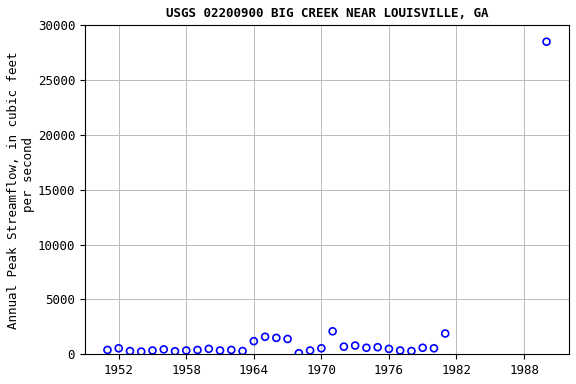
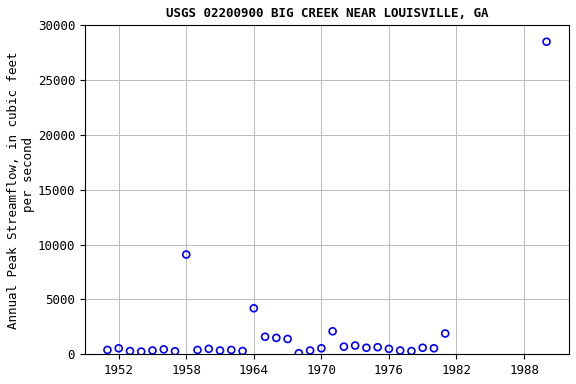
1958: 400 -> 9100
1964: 1200 -> 4200
